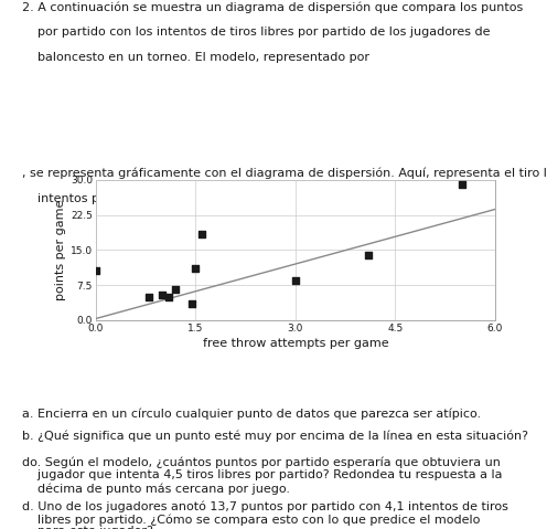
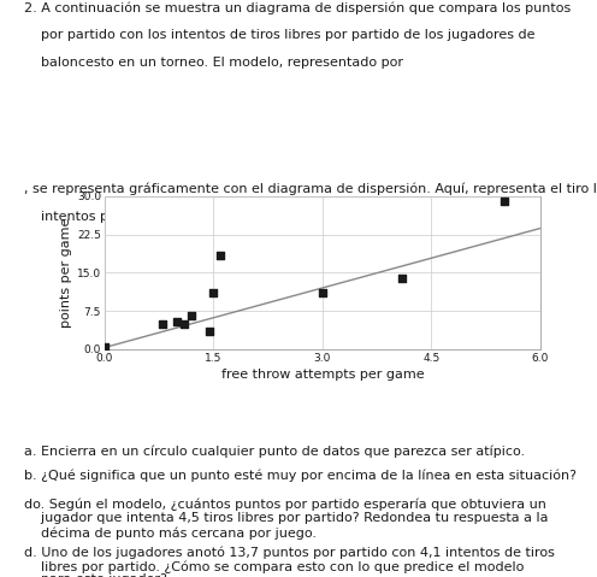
0.0: 10.5 -> 0.5
3.0: 8.5 -> 11.0
